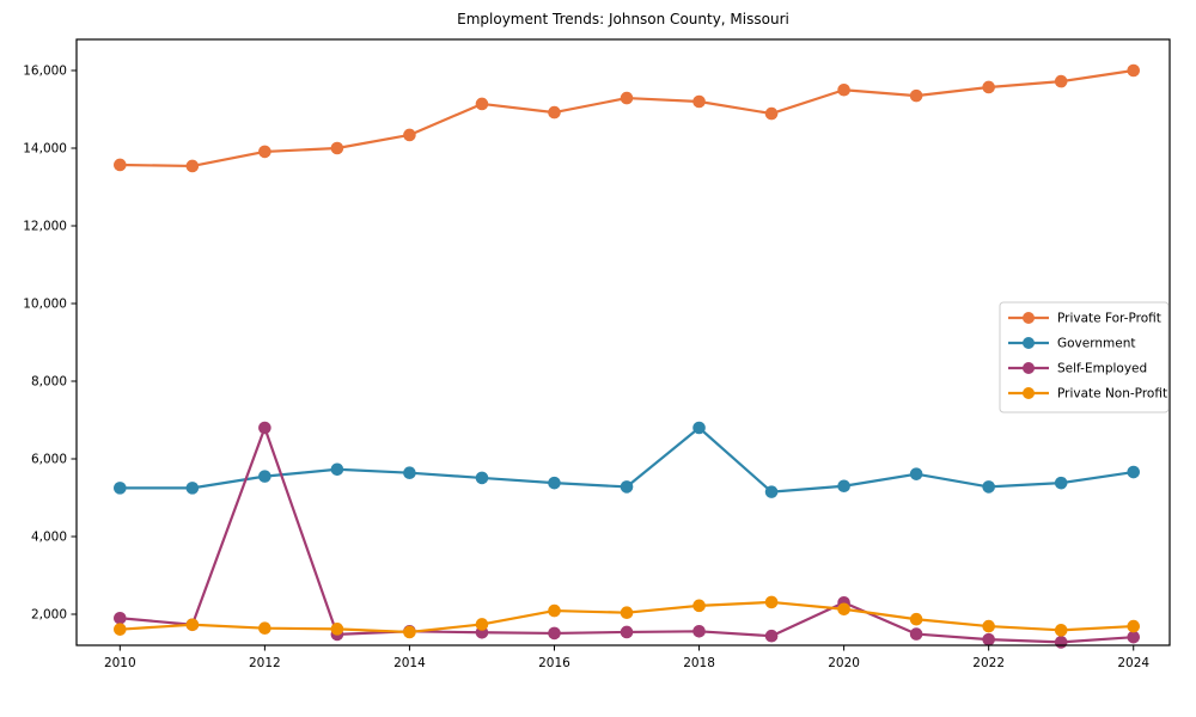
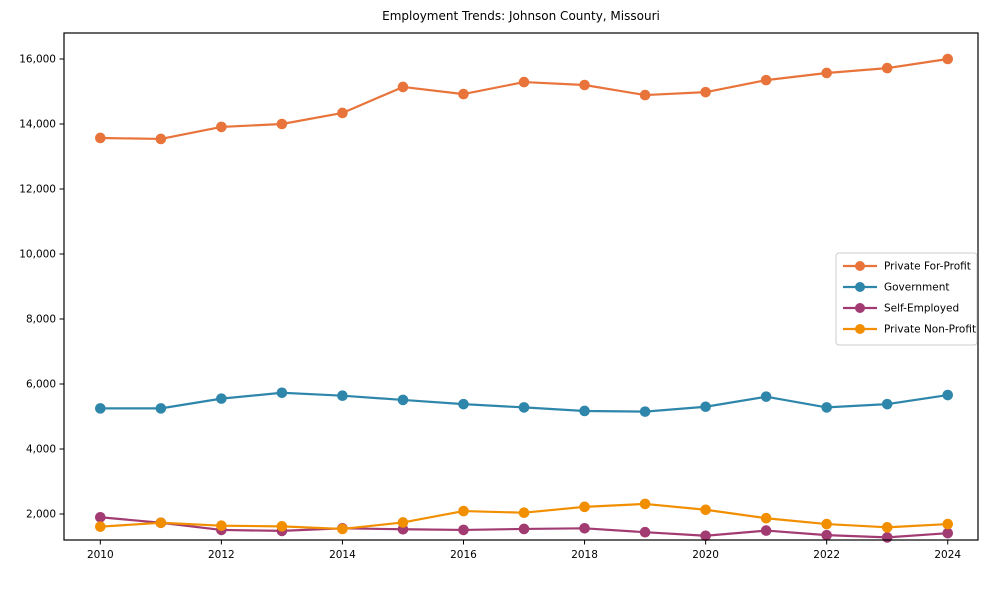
Self-Employed/2012: 6800 -> 1500
Government/2018: 6800 -> 5200
Private For-Profit/2020: 15500 -> 15000
Self-Employed/2020: 2300 -> 1300
